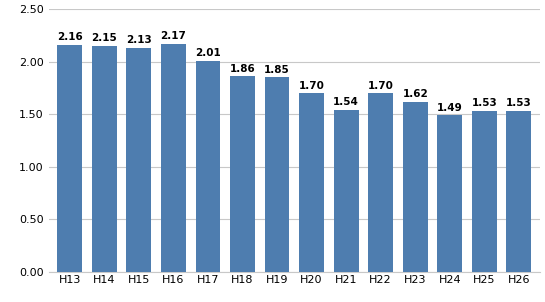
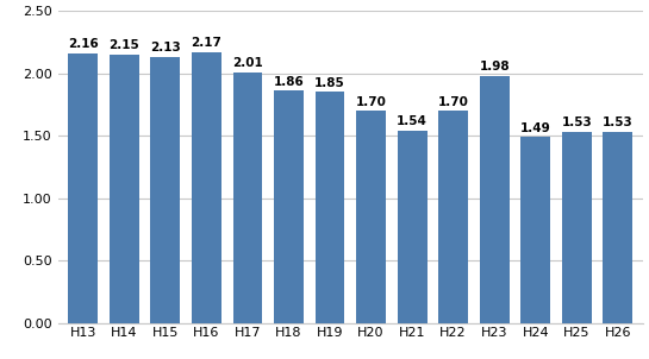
H23: 1.62 -> 1.98
